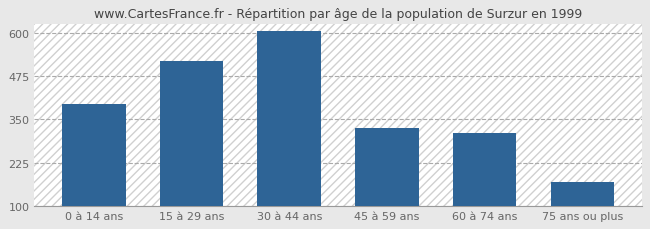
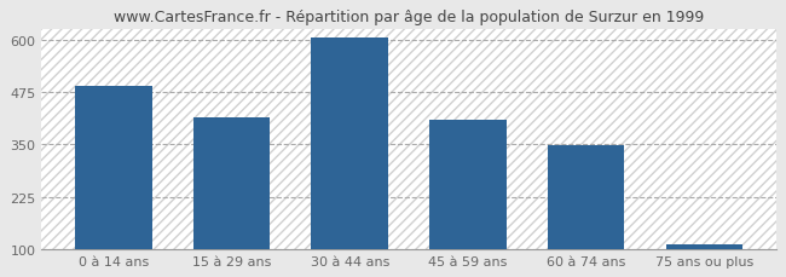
0 à 14 ans: 395 -> 490
15 à 29 ans: 520 -> 415
45 à 59 ans: 325 -> 410
60 à 74 ans: 310 -> 348
75 ans ou plus: 170 -> 110
